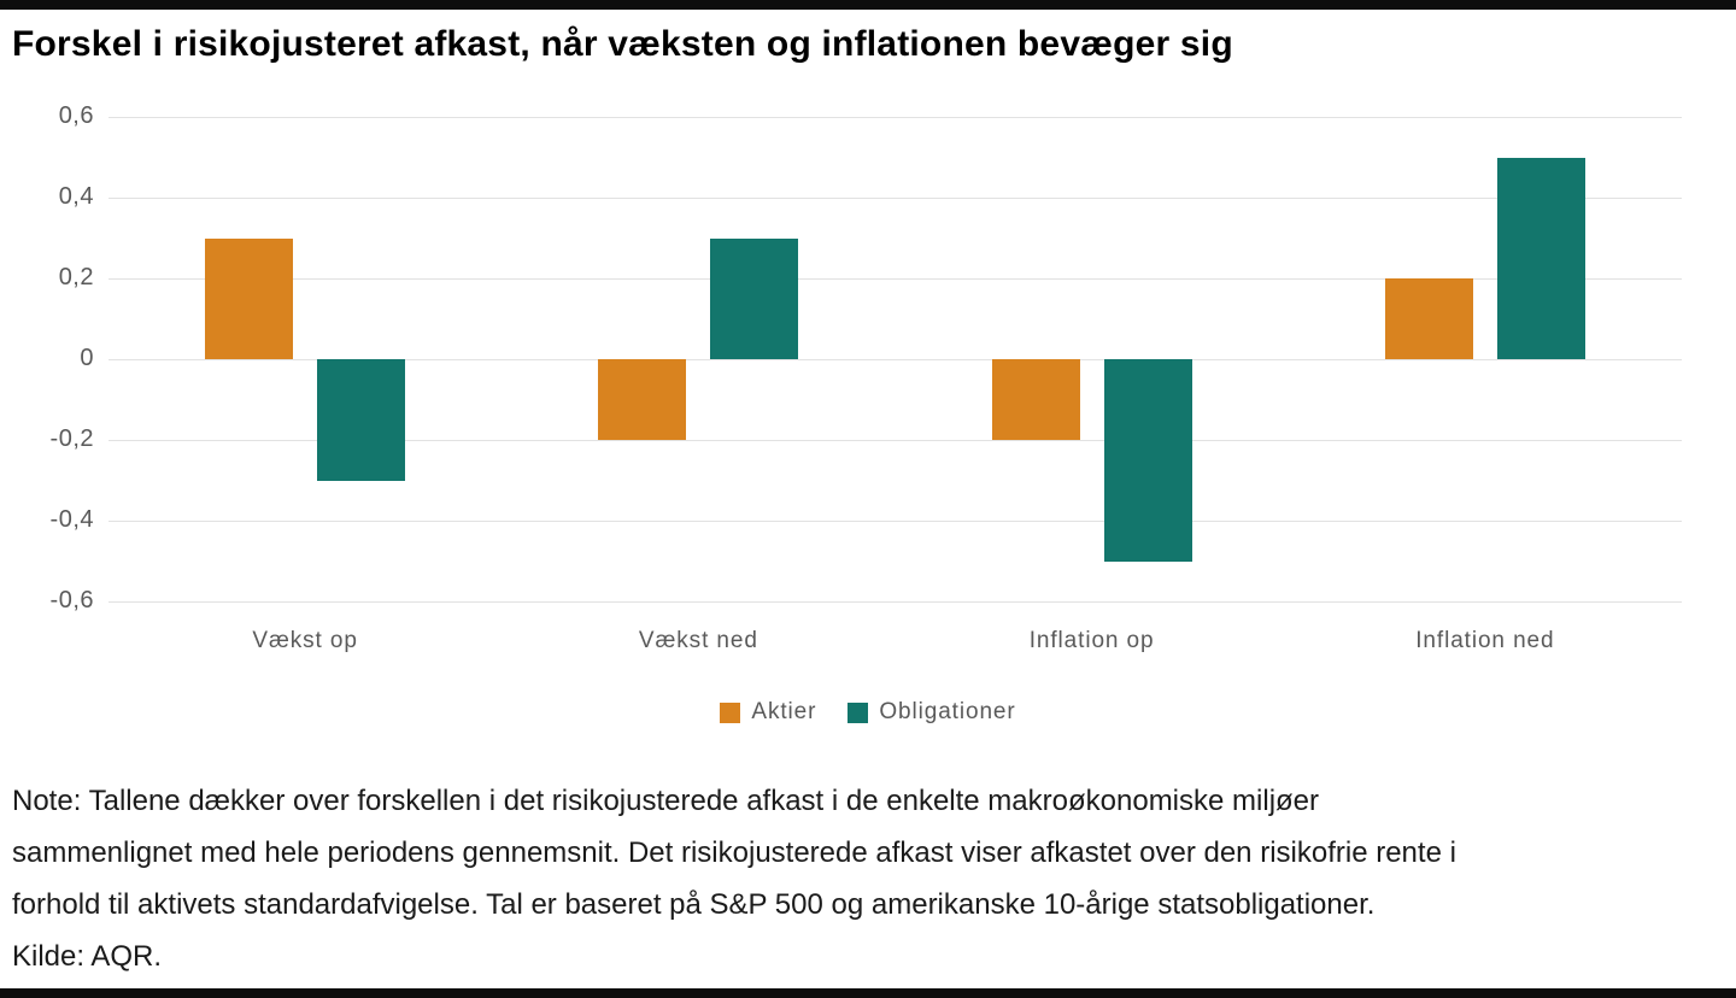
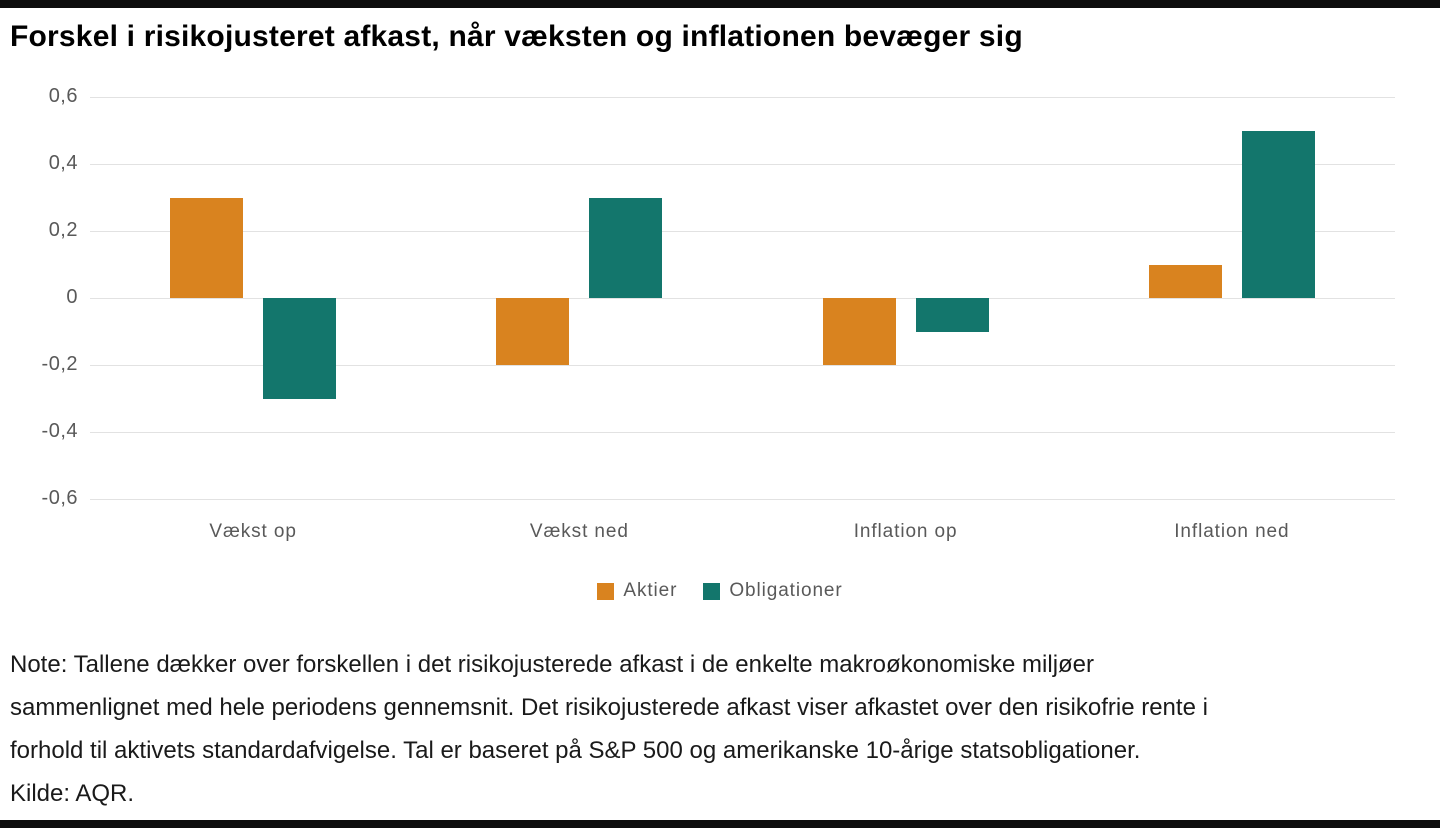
Obligationer/Inflation op: -0,5 -> -0,1
Aktier/Inflation ned: 0,2 -> 0,1
